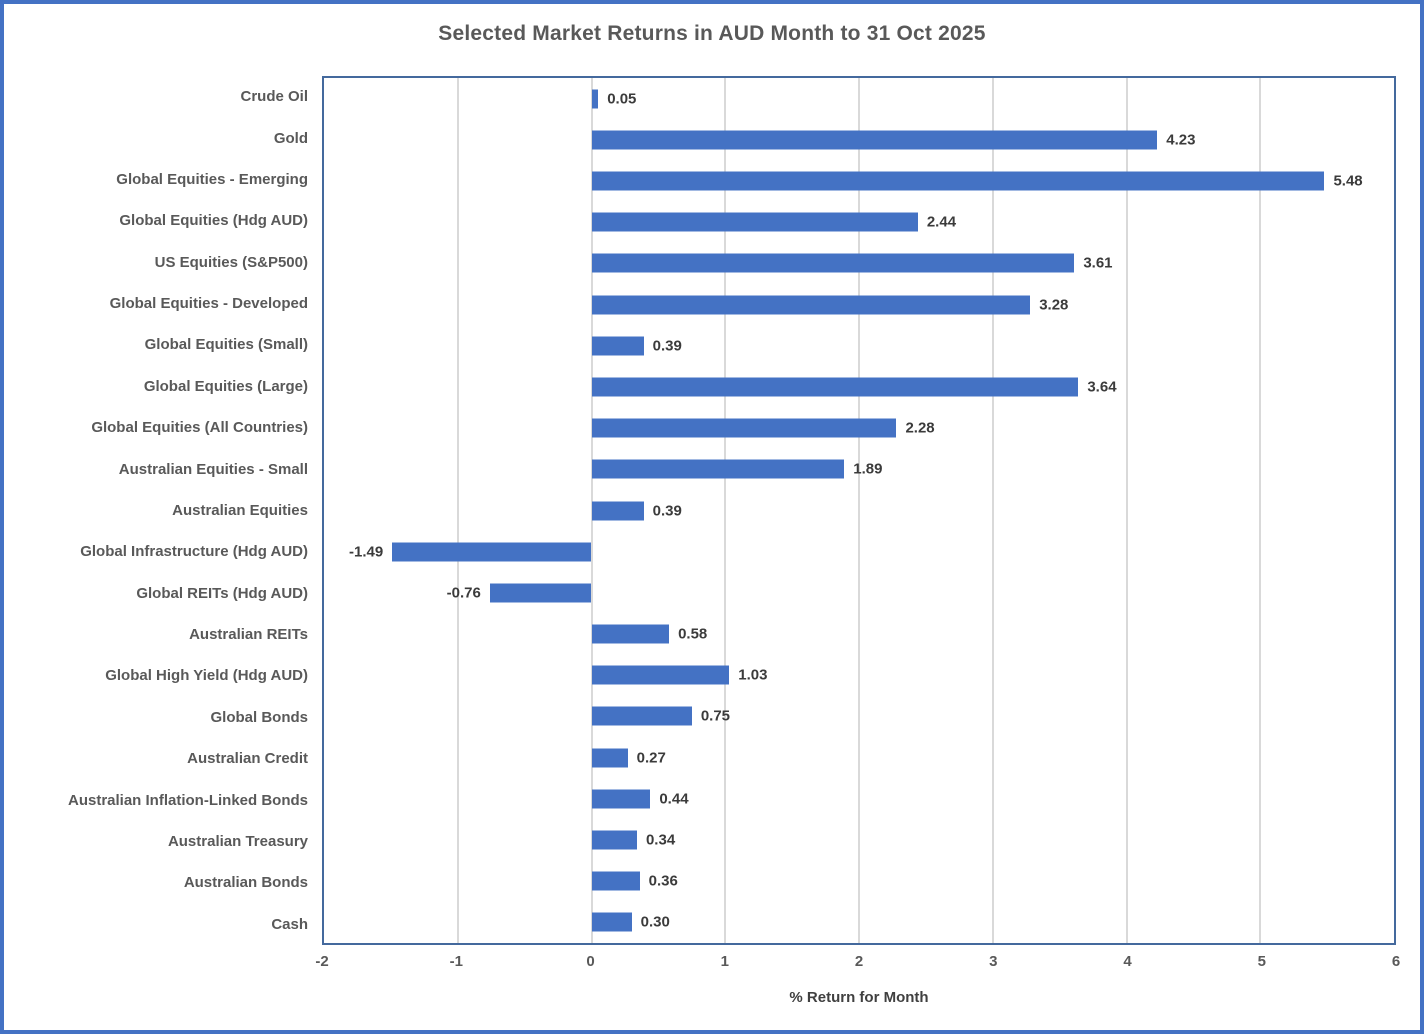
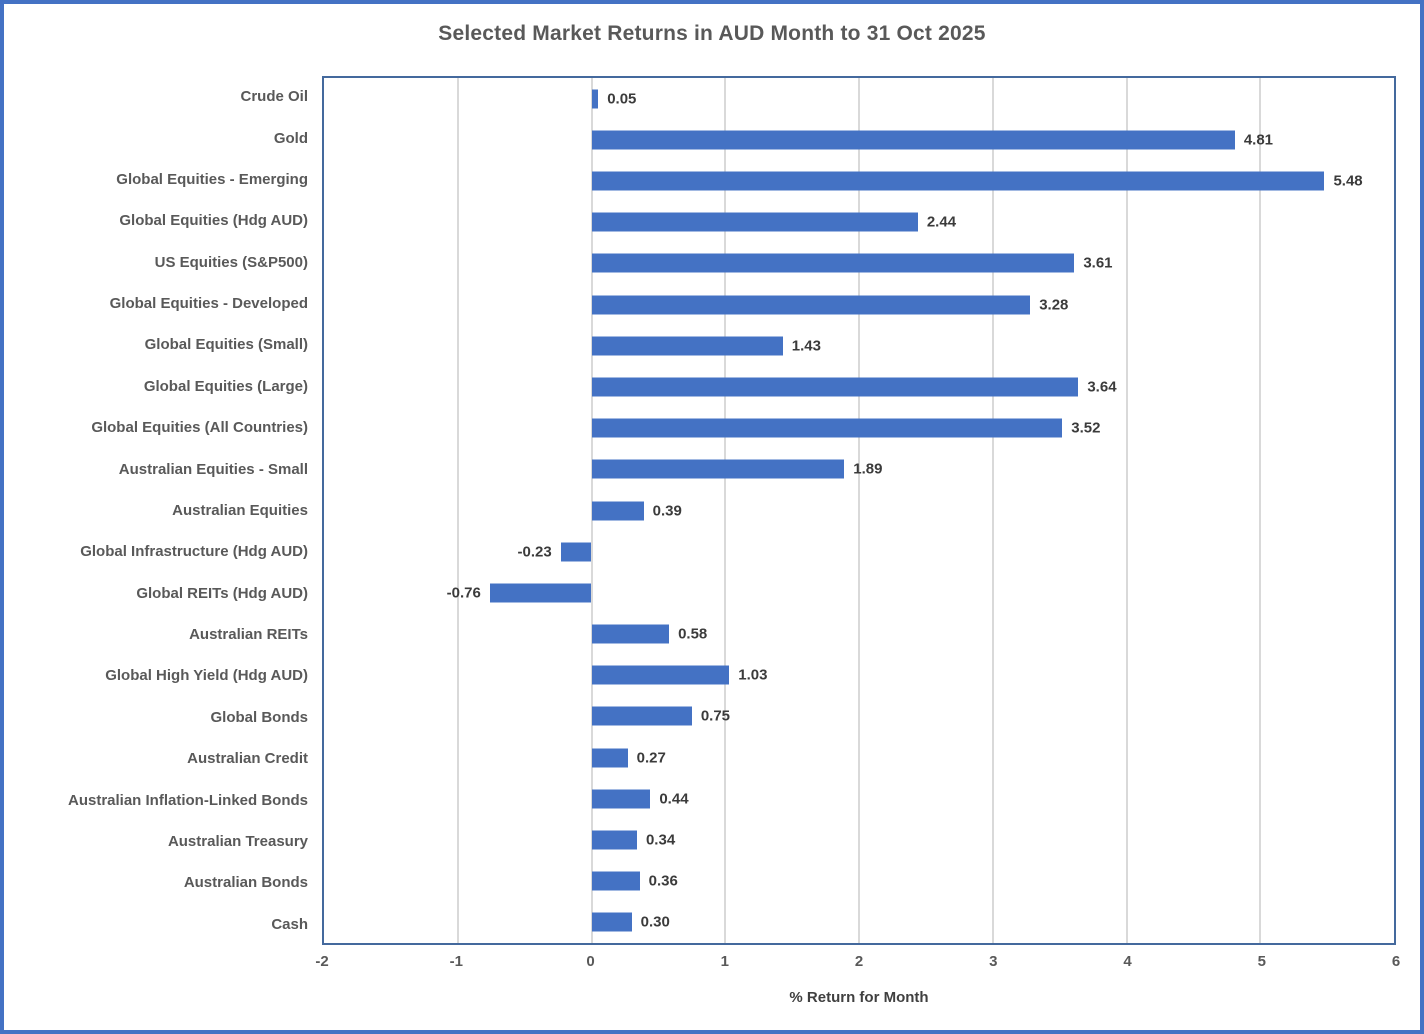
Gold: 4.23 -> 4.81
Global Equities (Small): 0.39 -> 1.43
Global Equities (All Countries): 2.28 -> 3.52
Global Infrastructure (Hdg AUD): -1.49 -> -0.23
